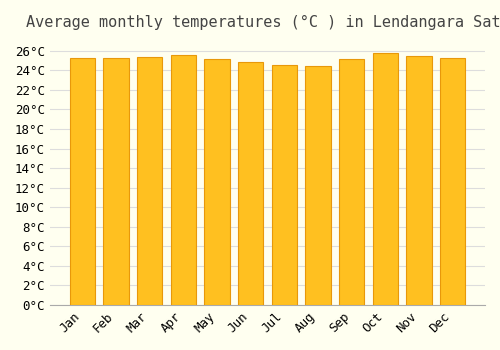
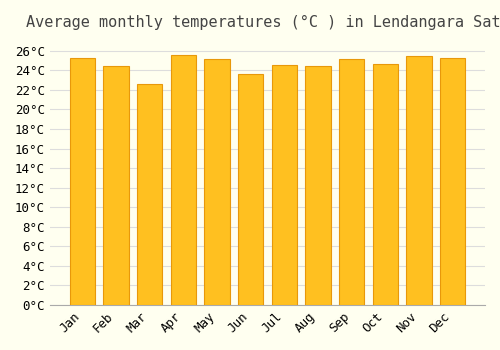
Feb: 25.3°C -> 24.4°C
Mar: 25.4°C -> 22.6°C
Jun: 24.8°C -> 23.6°C
Oct: 25.8°C -> 24.6°C
